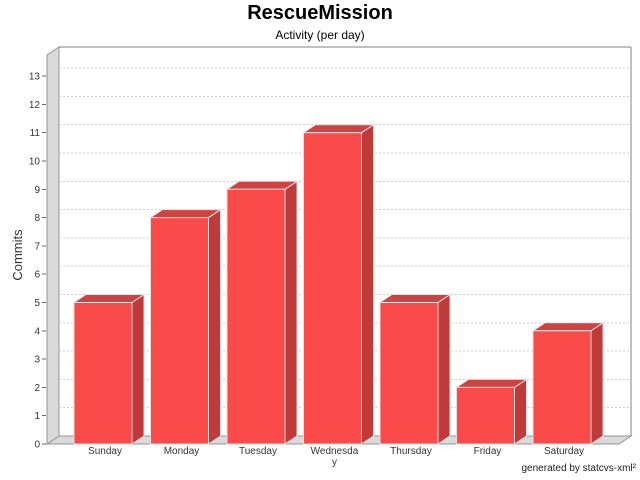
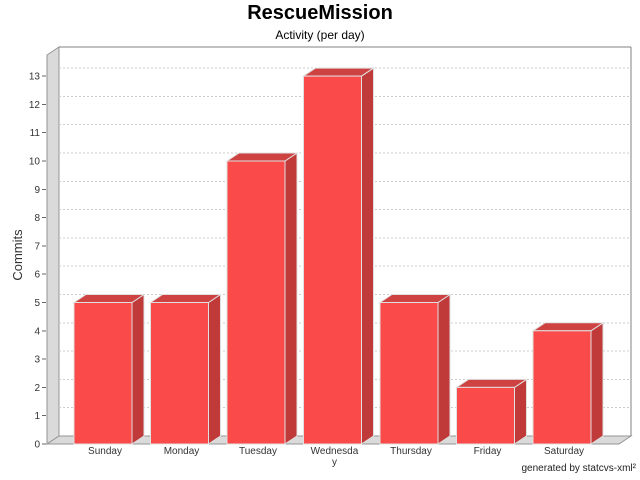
Monday: 8 -> 5
Tuesday: 9 -> 10
Wednesday: 11 -> 13
